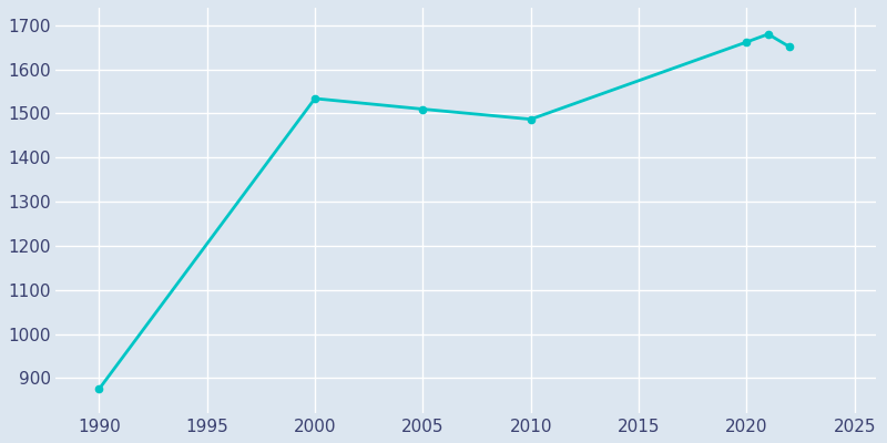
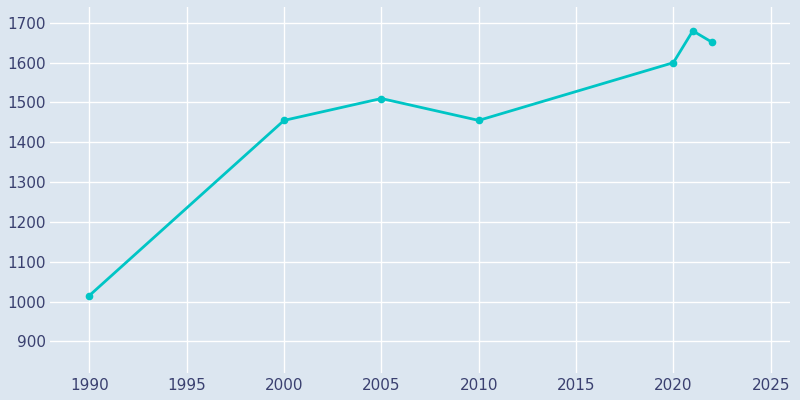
1990: 875 -> 1015
2000: 1534 -> 1455
2010: 1487 -> 1455
2020: 1662 -> 1600
